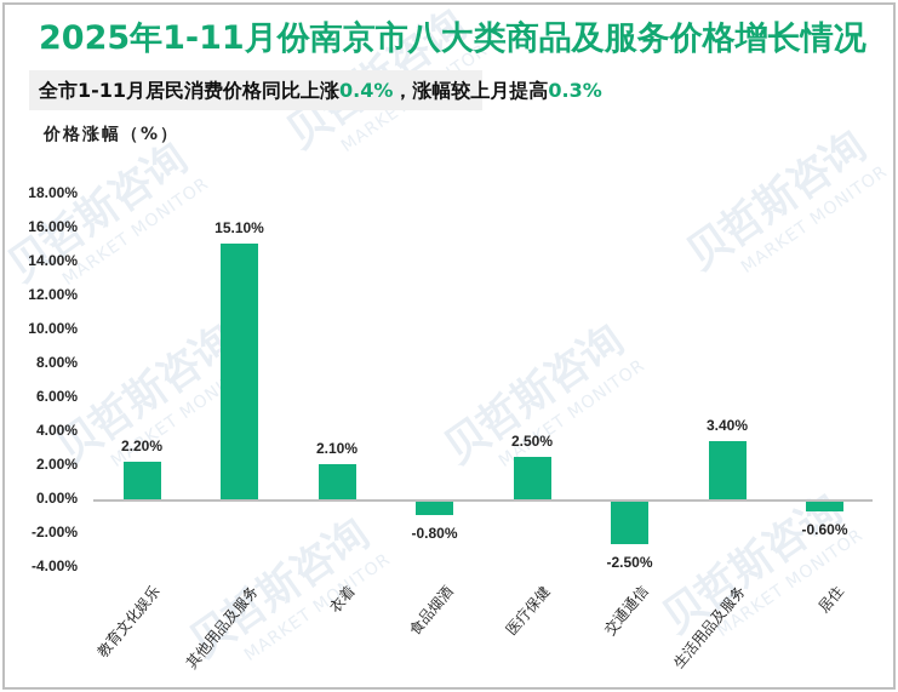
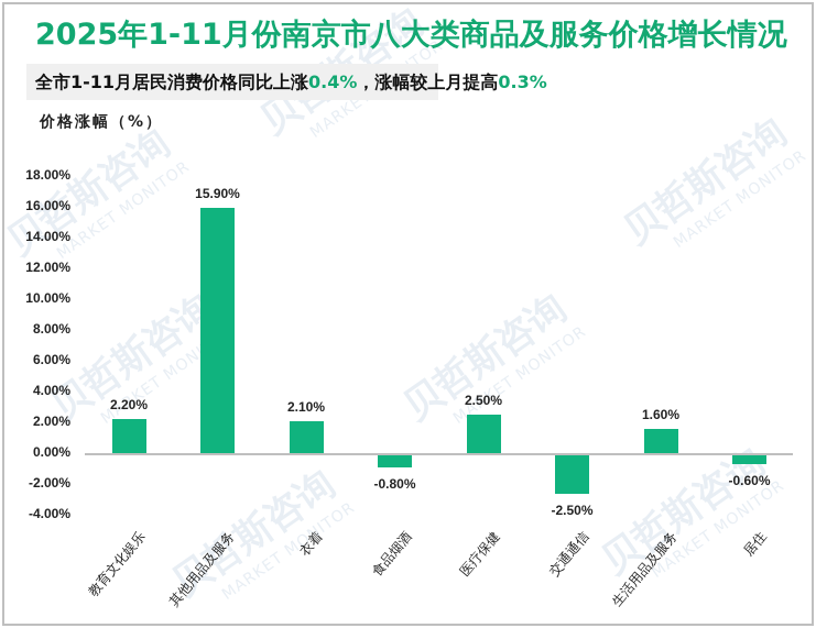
其他用品及服务: 15.10% -> 15.90%
生活用品及服务: 3.40% -> 1.60%
